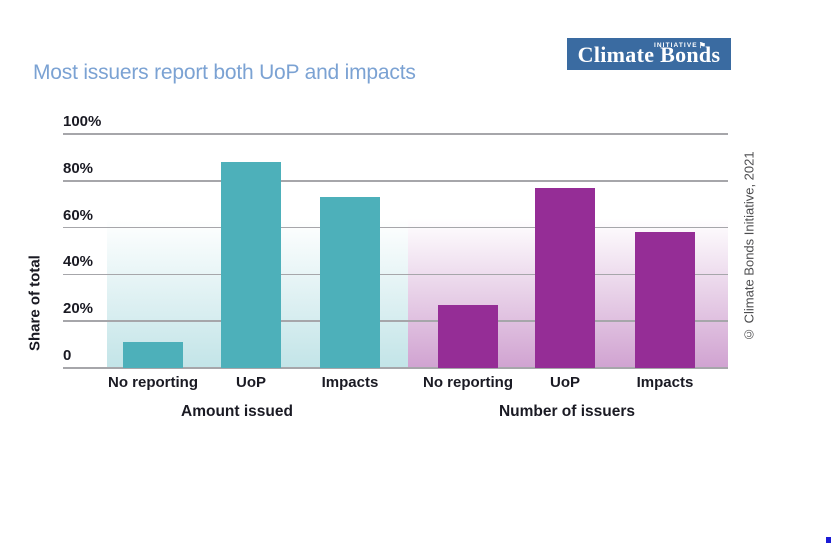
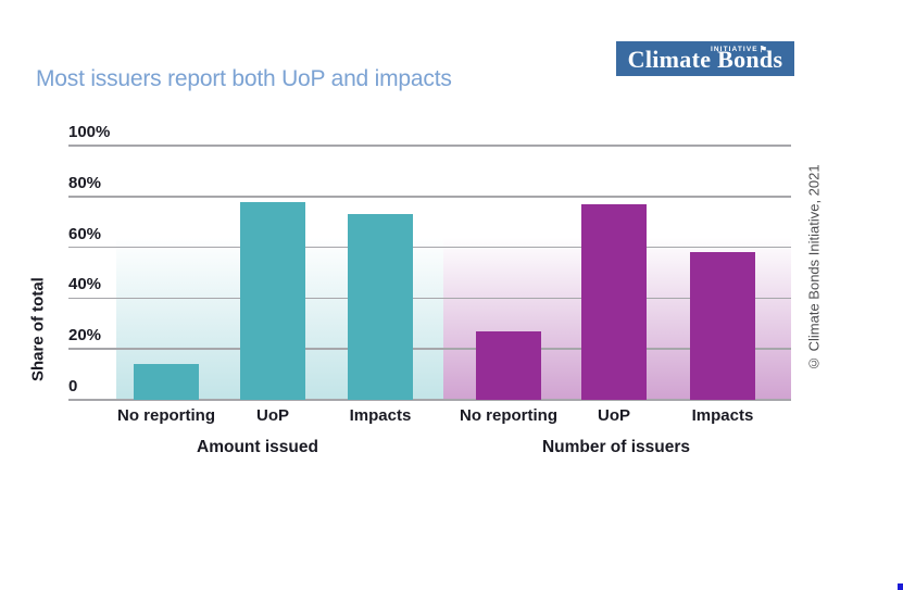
Amount issued/No reporting: 11% -> 14%
Amount issued/UoP: 88% -> 78%
